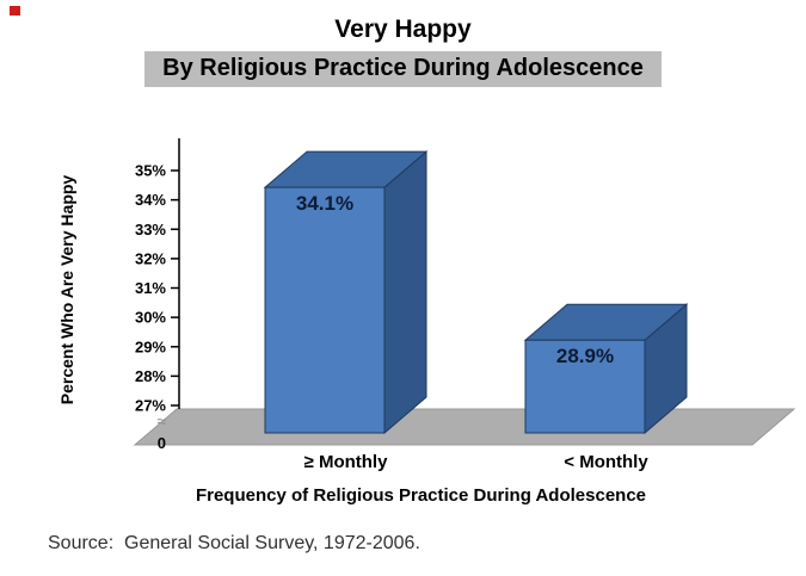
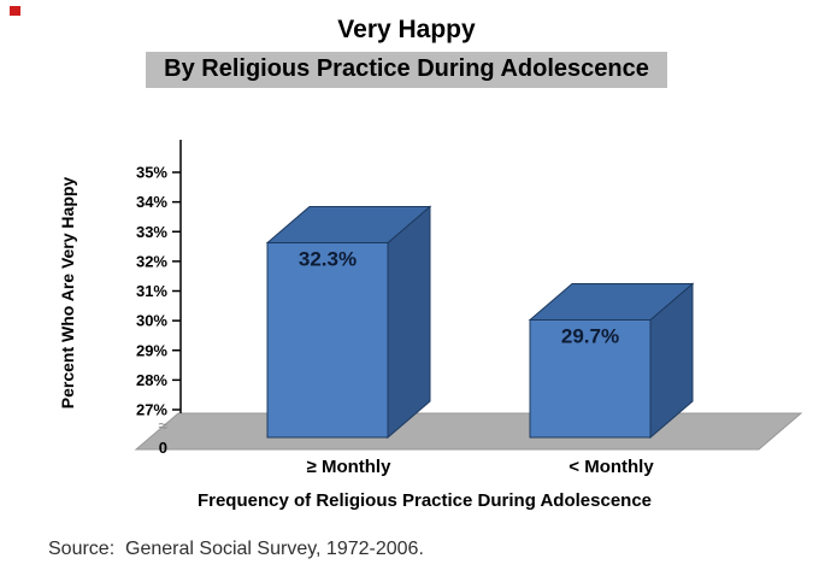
≥ Monthly: 34.1% -> 32.3%
< Monthly: 28.9% -> 29.7%
